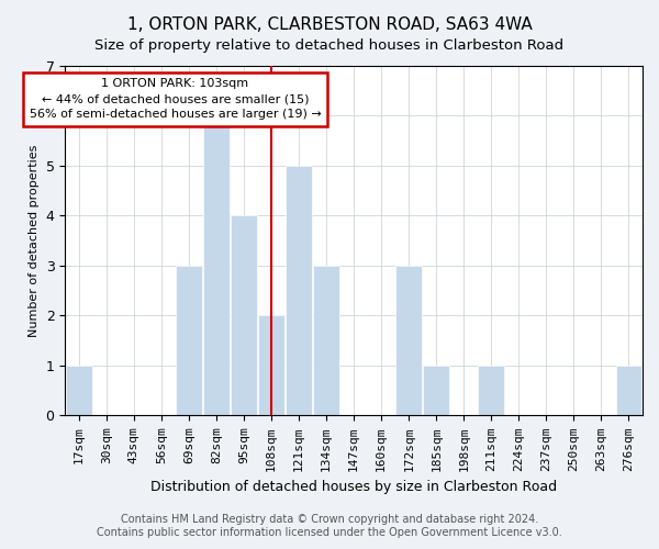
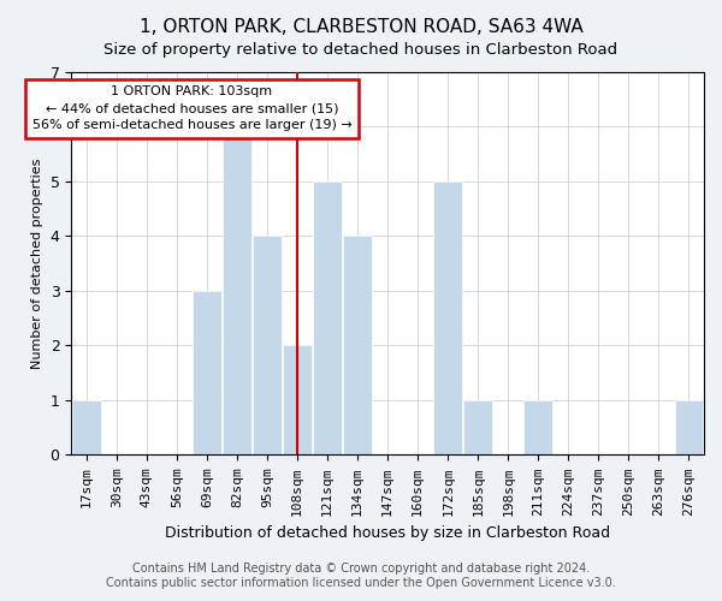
134sqm: 3 -> 4
172sqm: 3 -> 5
